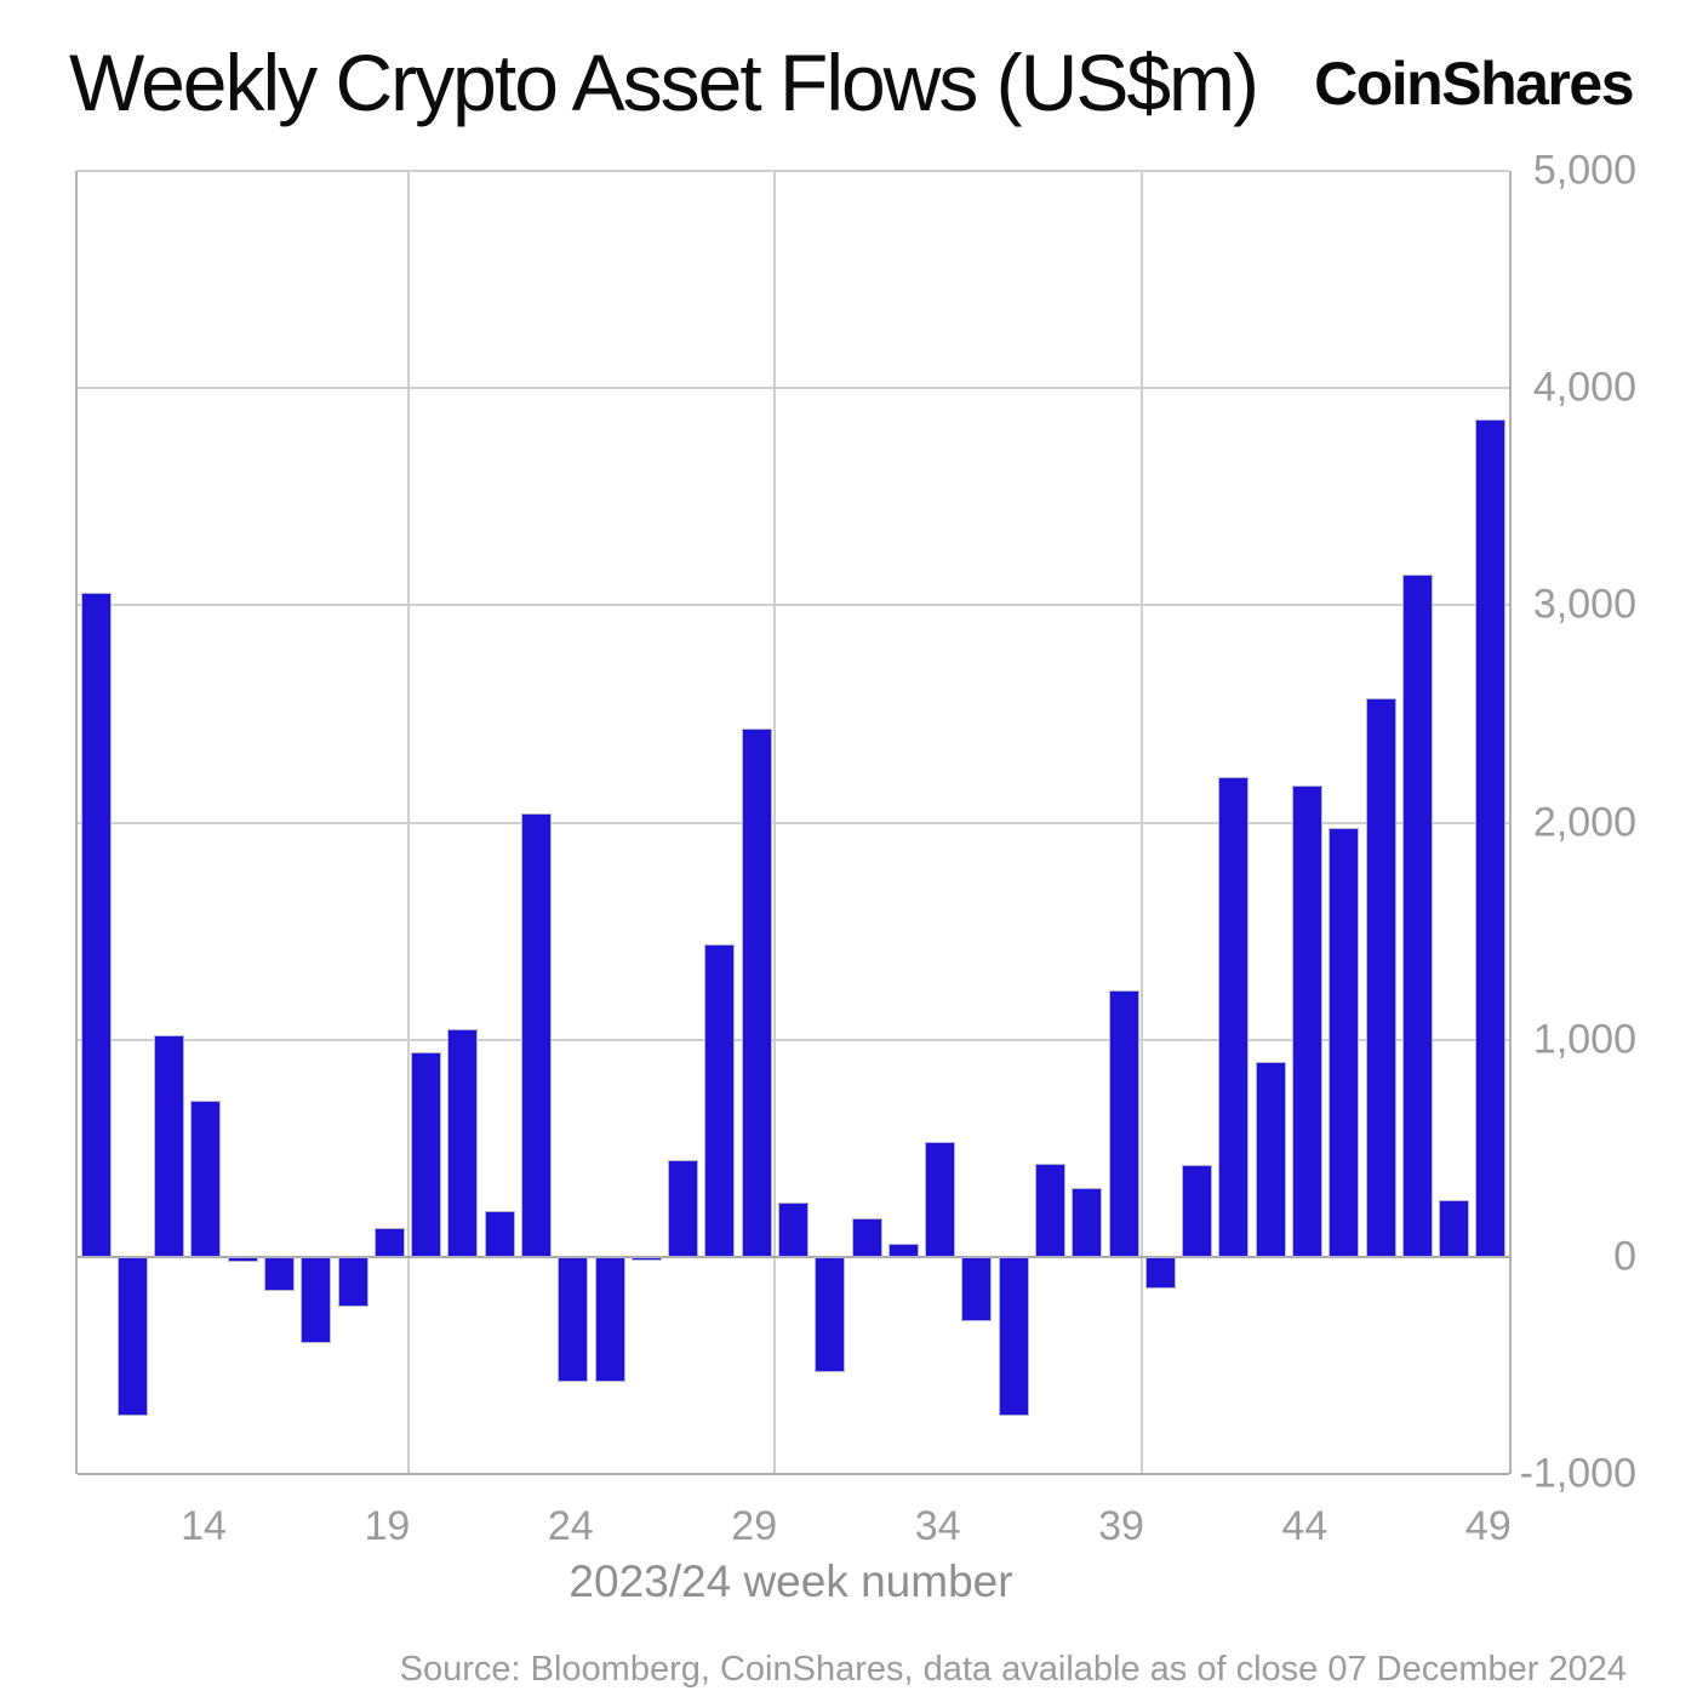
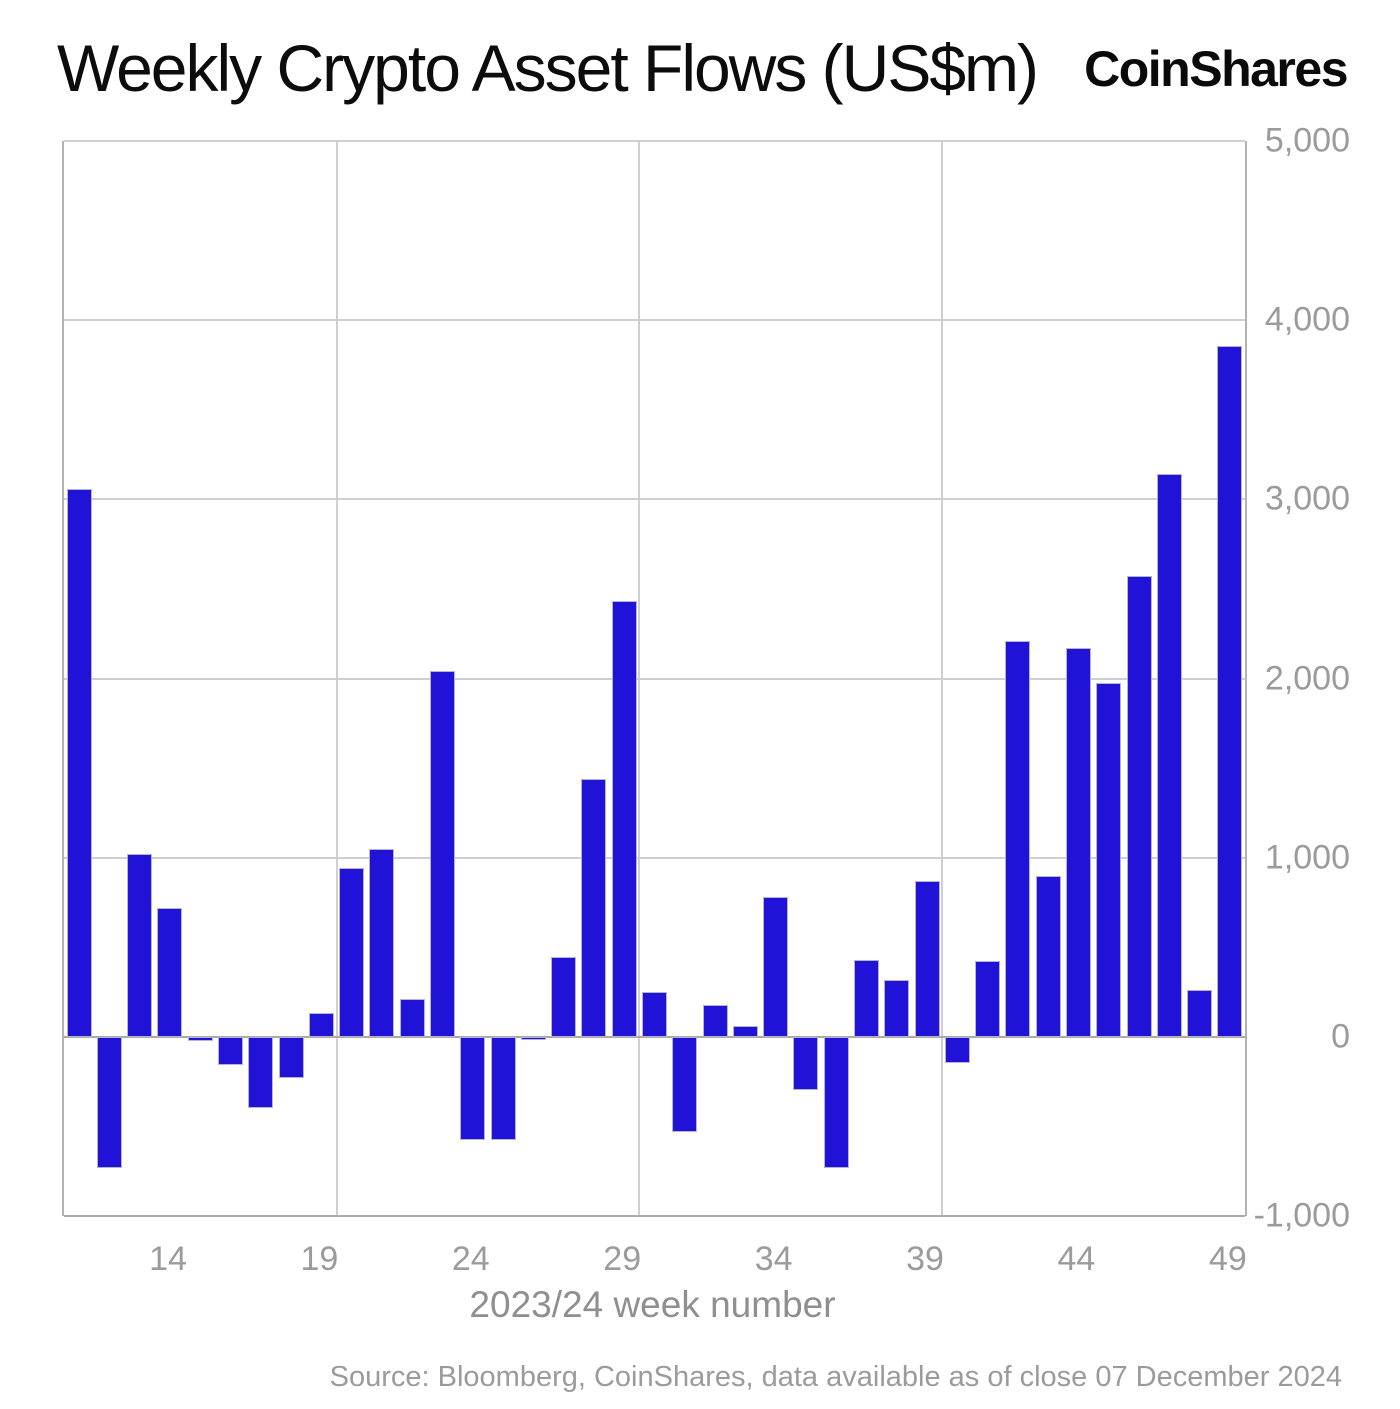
34: 530 -> 780
39: 1220 -> 870
